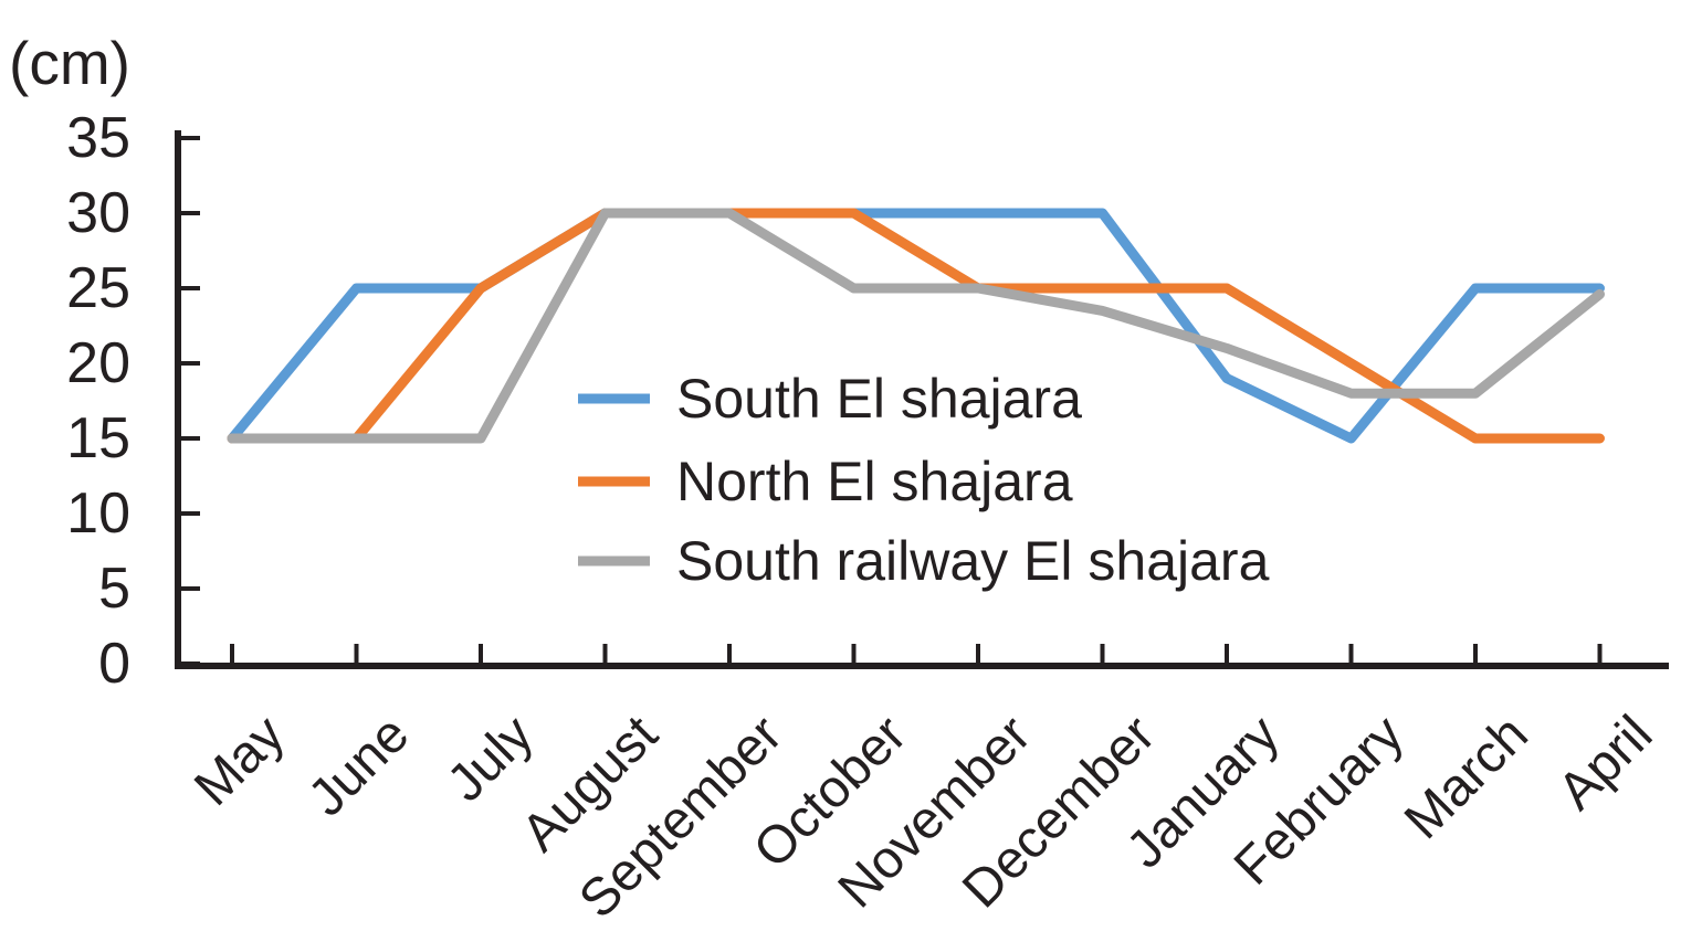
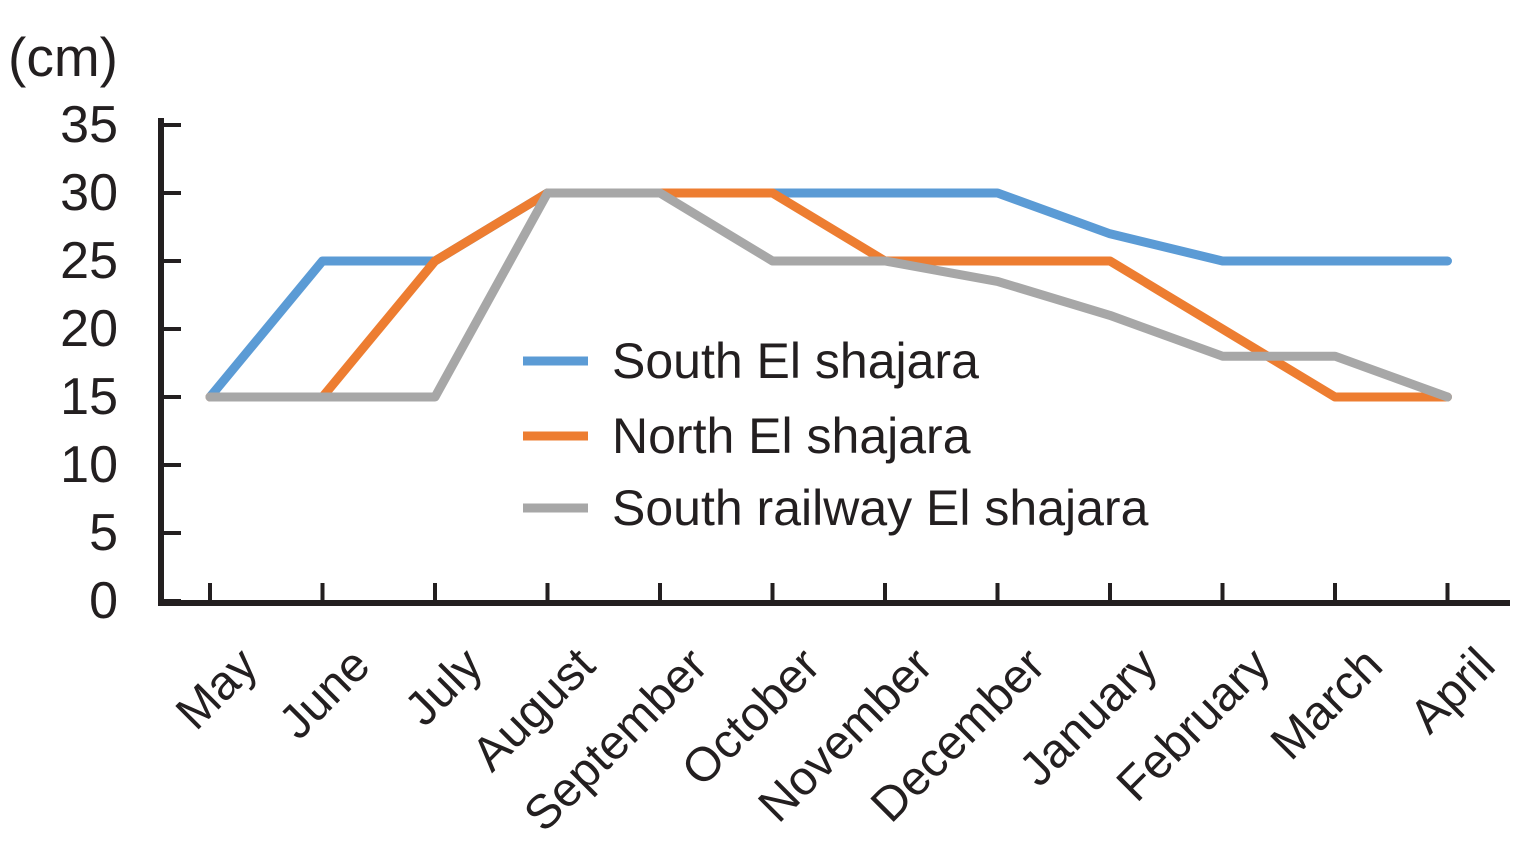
South El shajara/January: 19 -> 27
South El shajara/February: 15 -> 25
South railway El shajara/April: 24.6 -> 15.0
